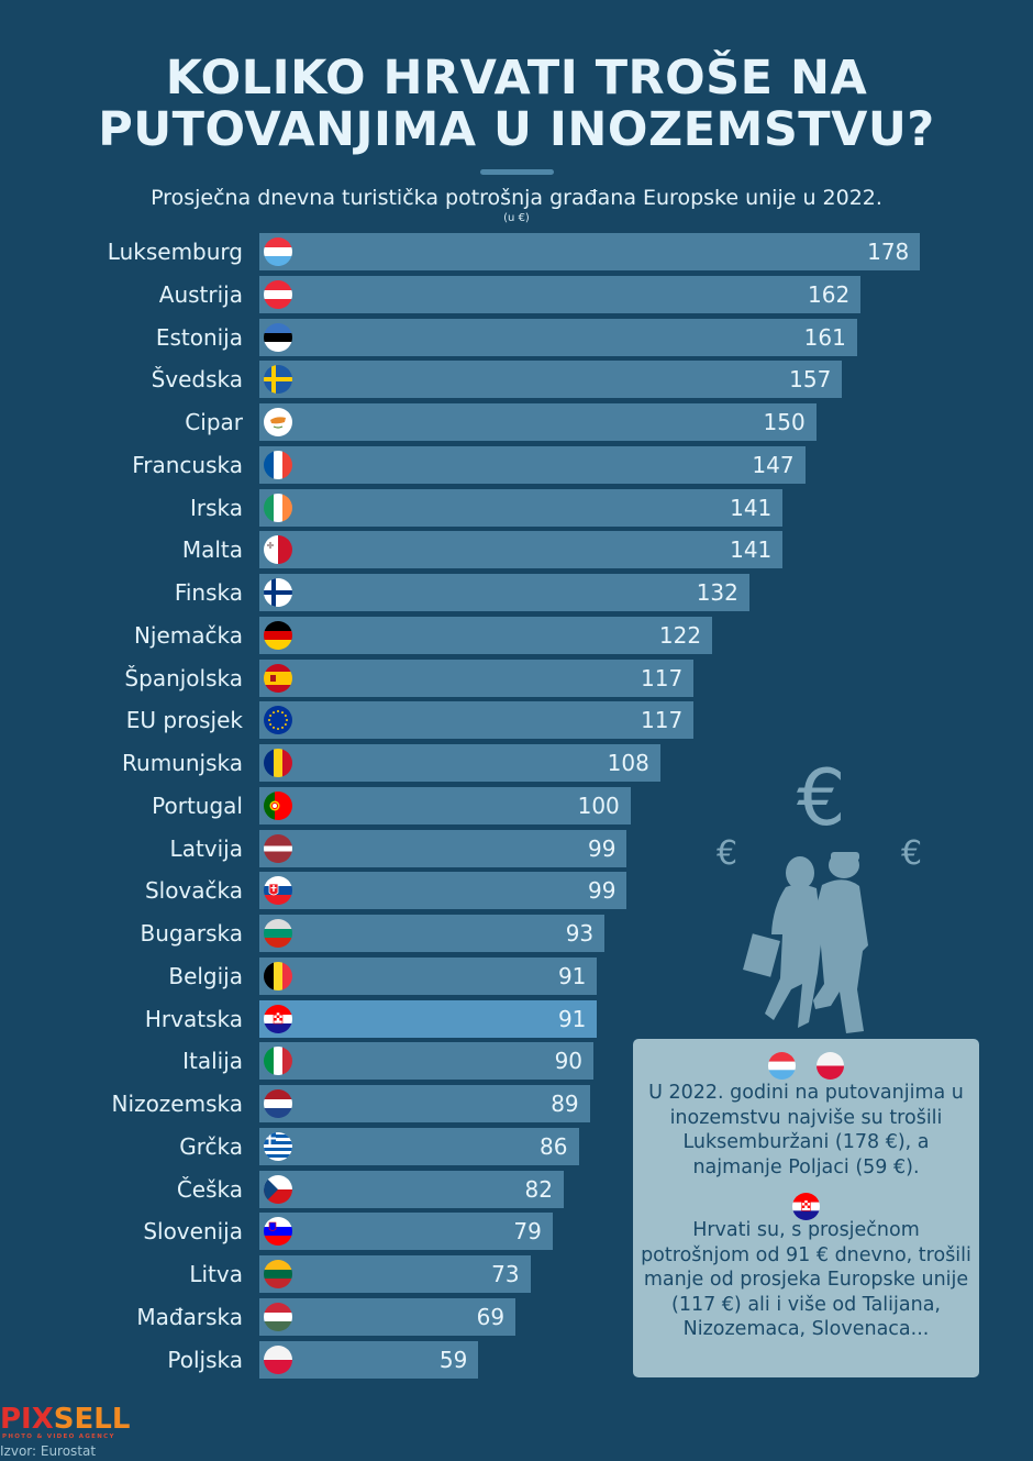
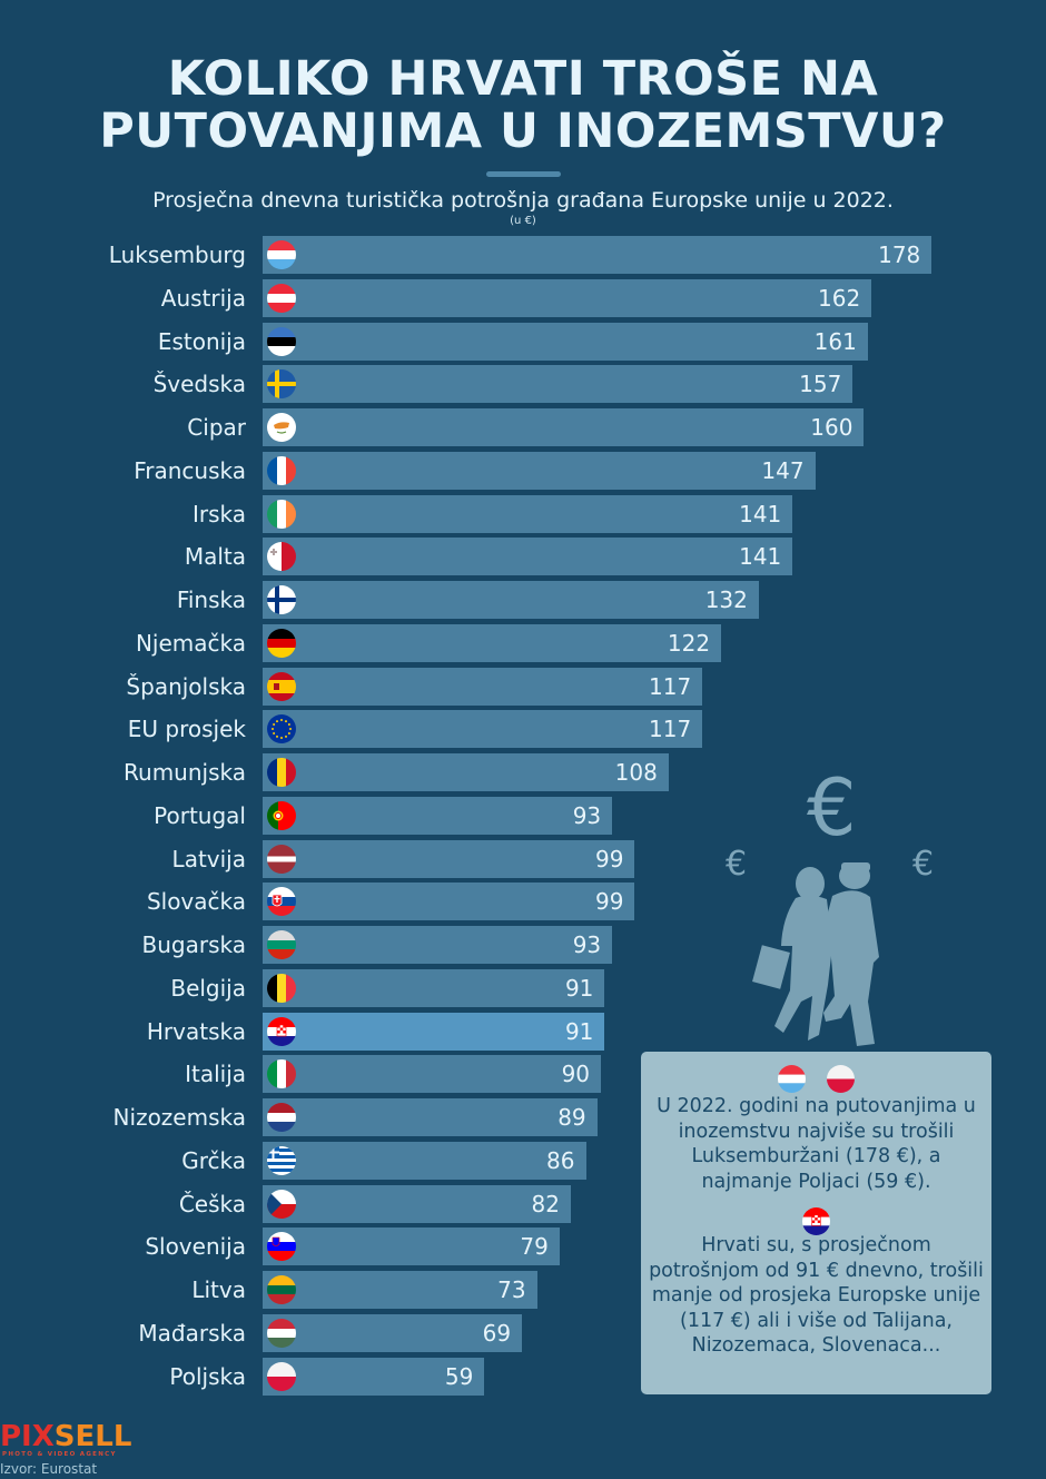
Cipar: 150 -> 160
Portugal: 100 -> 93
